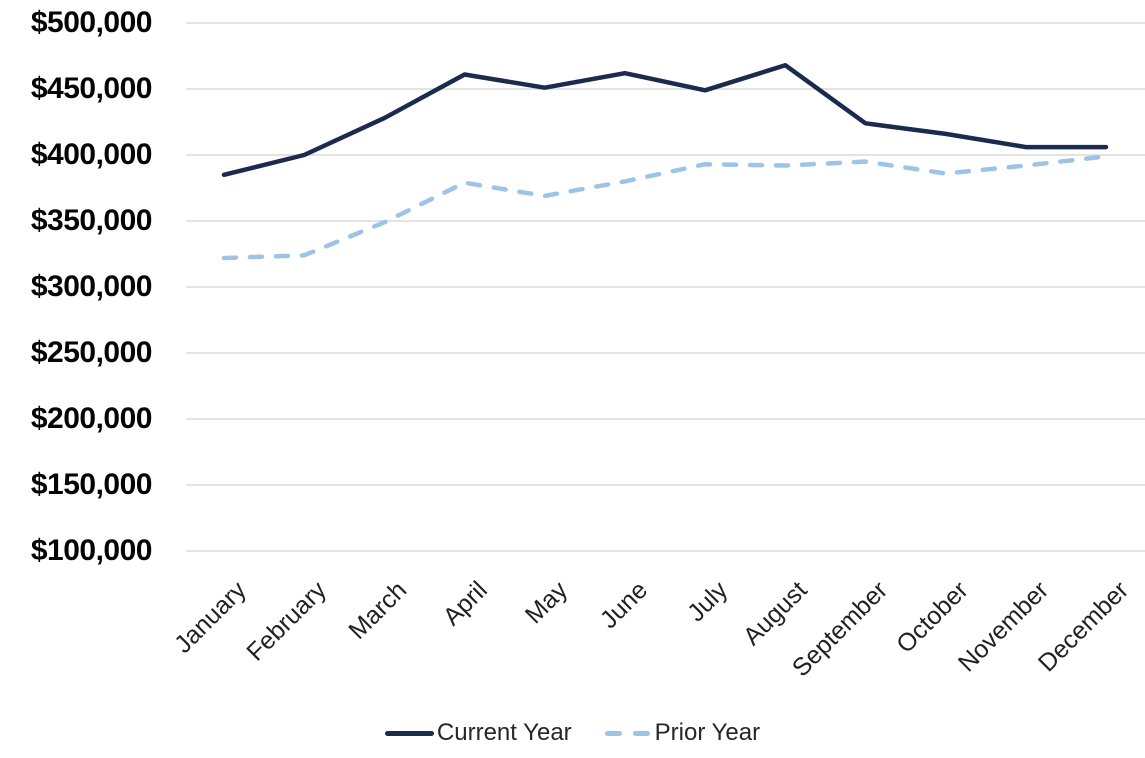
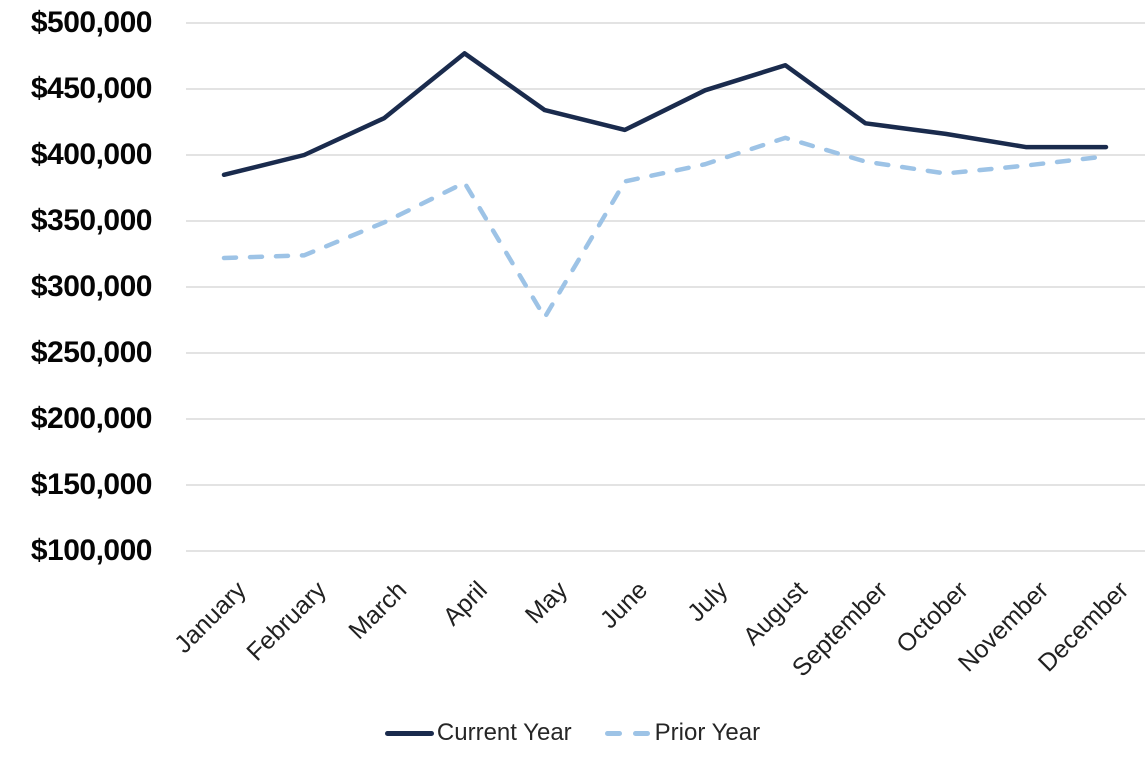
Current Year/April: $461000 -> $477000
Current Year/May: $451000 -> $434000
Prior Year/May: $369000 -> $277000
Current Year/June: $462000 -> $419000
Prior Year/August: $392000 -> $413000
